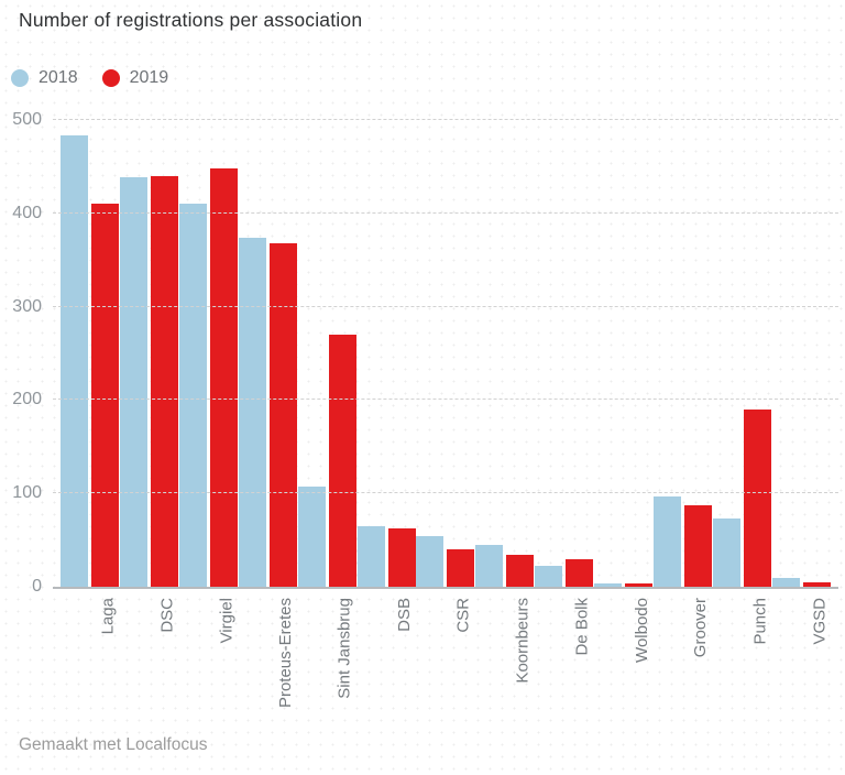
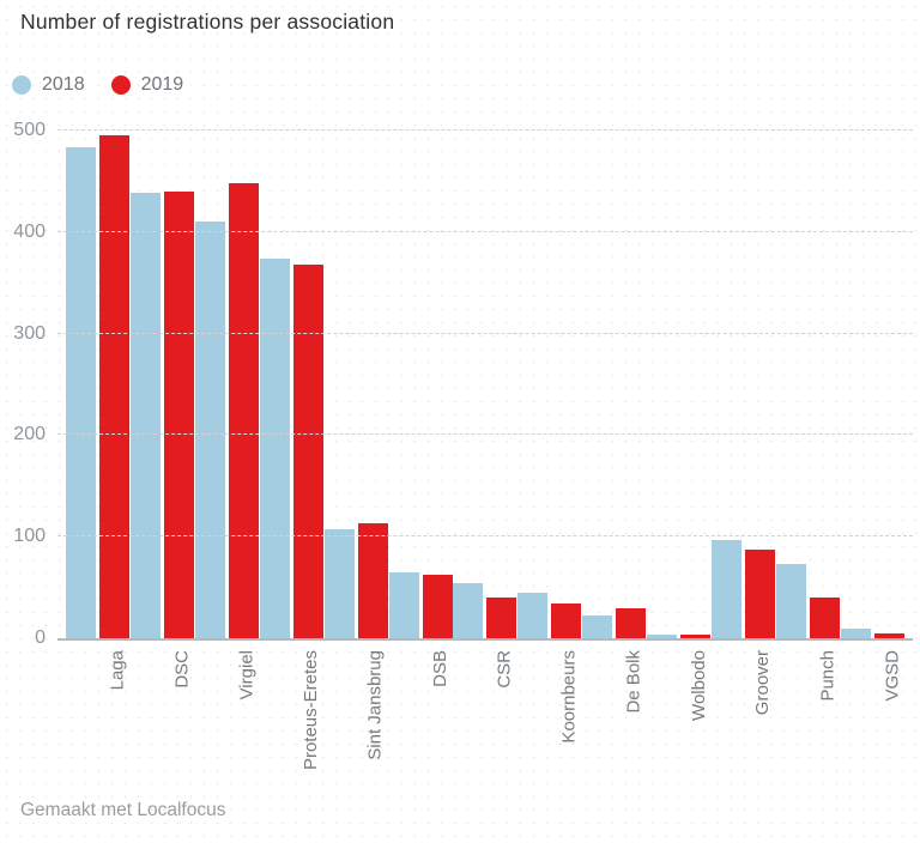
2019/Laga: 410 -> 500
2019/Sint Jansbrug: 270 -> 110
2019/Punch: 190 -> 40
